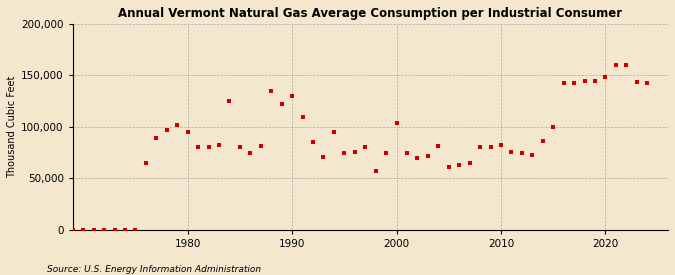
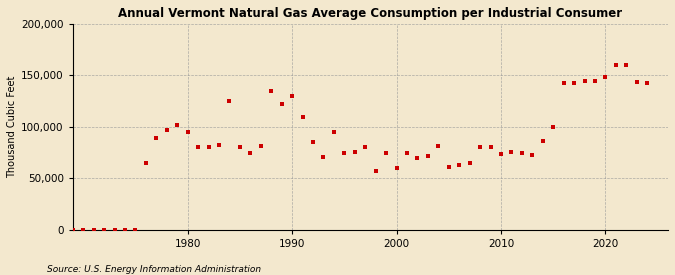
2000: 104,000 -> 60,000
2010: 82,000 -> 74,000
